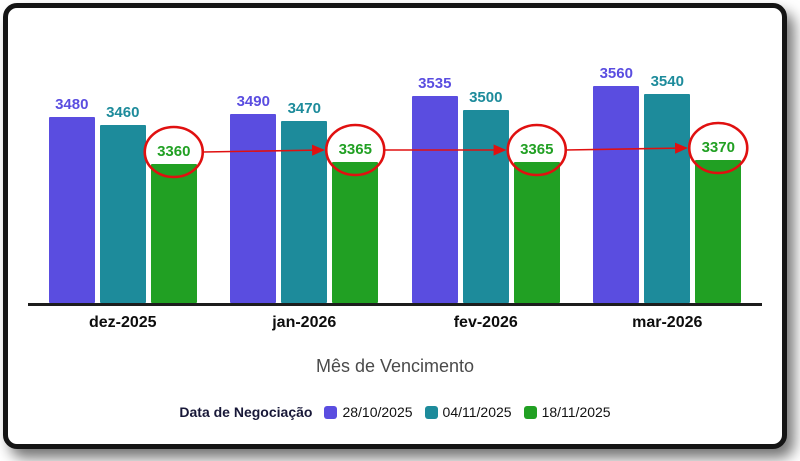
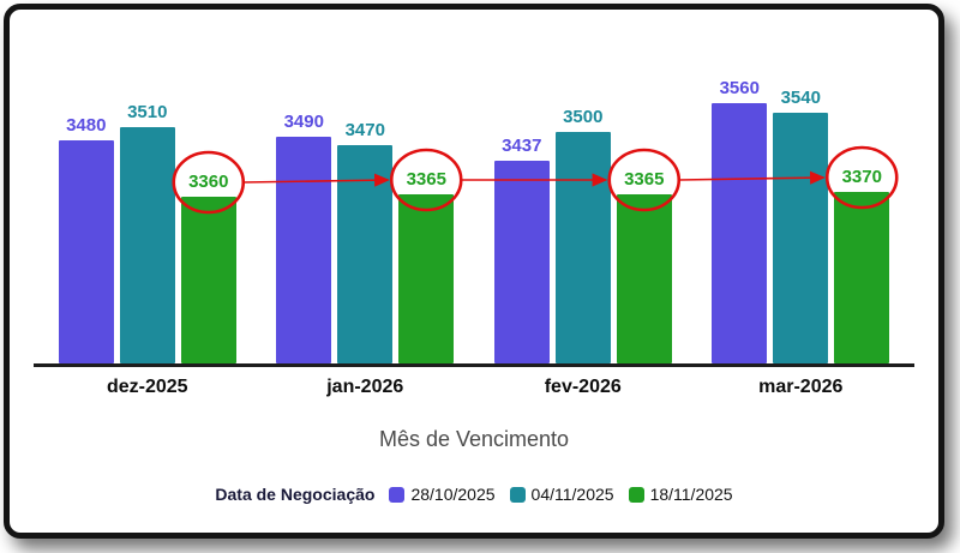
04/11/2025/dez-2025: 3460 -> 3510
28/10/2025/fev-2026: 3535 -> 3437
